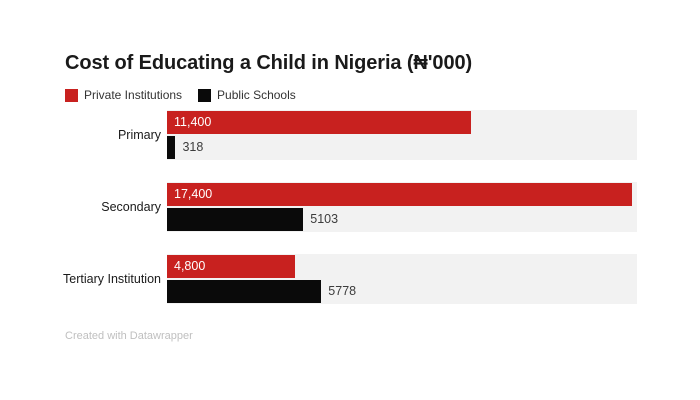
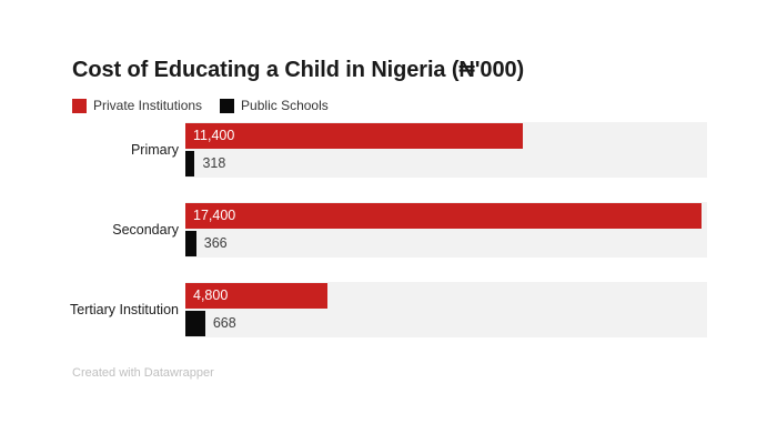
Public Schools/Secondary: 5103 -> 366
Public Schools/Tertiary Institution: 5778 -> 668
